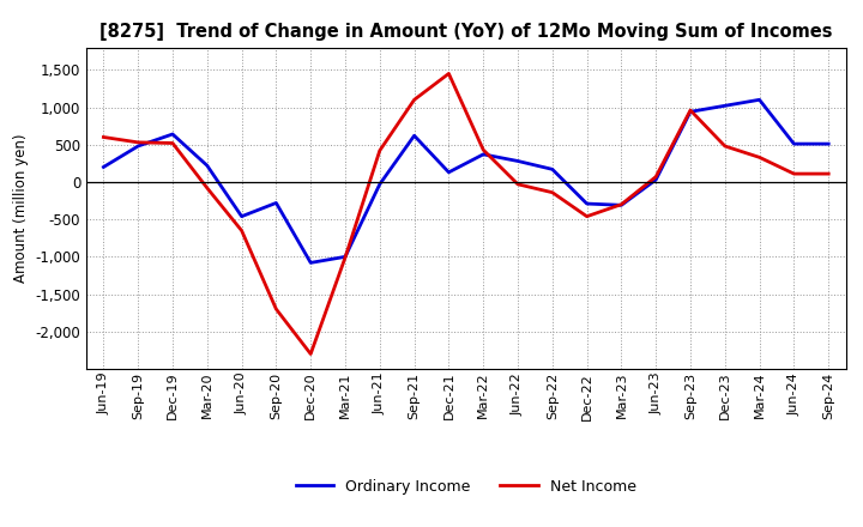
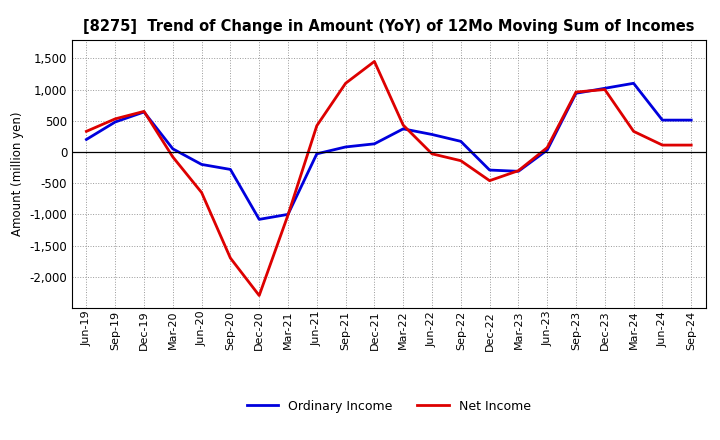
Net Income/Jun-19: 600 -> 330
Net Income/Dec-19: 520 -> 650
Ordinary Income/Mar-20: 220 -> 50
Ordinary Income/Jun-20: -460 -> -200
Ordinary Income/Sep-21: 620 -> 80
Net Income/Dec-23: 480 -> 1,000
